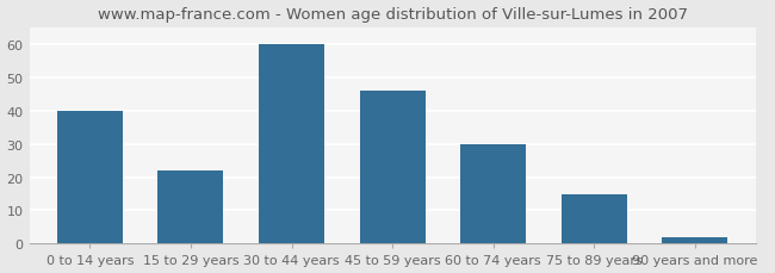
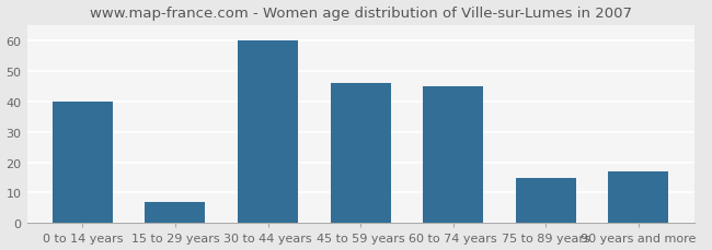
15 to 29 years: 22 -> 7
60 to 74 years: 30 -> 45
90 years and more: 2 -> 17
